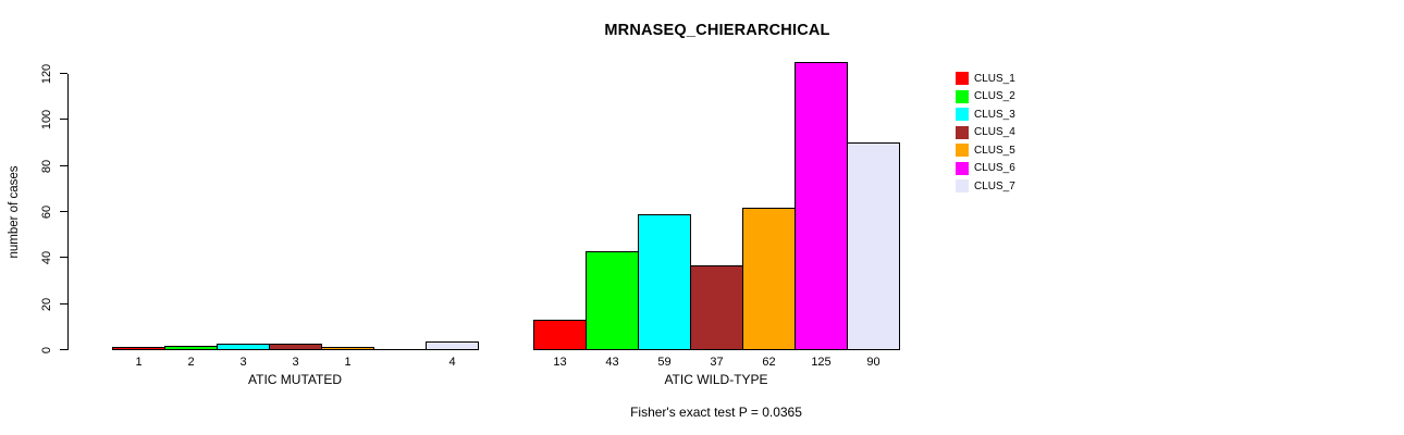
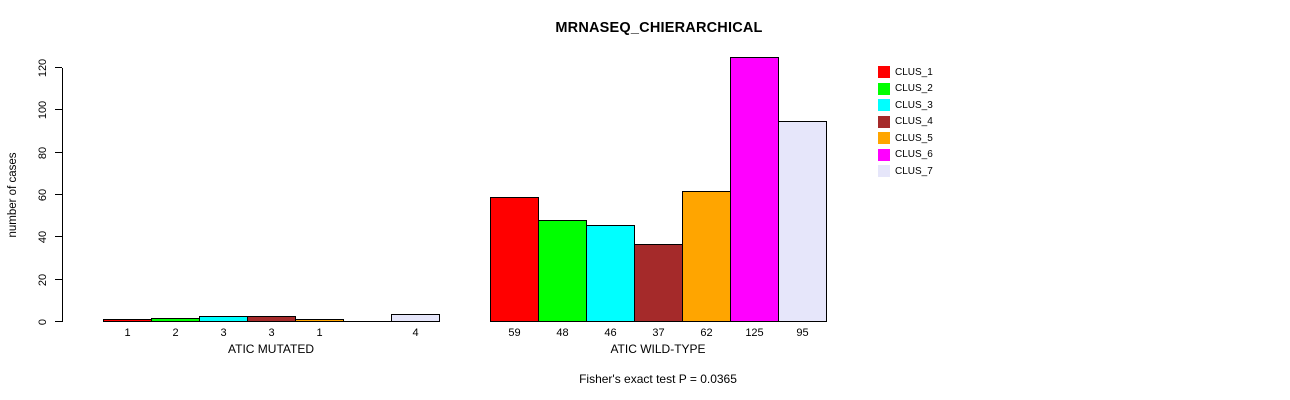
CLUS_1/ATIC WILD-TYPE: 13 -> 59
CLUS_2/ATIC WILD-TYPE: 43 -> 48
CLUS_3/ATIC WILD-TYPE: 59 -> 46
CLUS_7/ATIC WILD-TYPE: 90 -> 95
